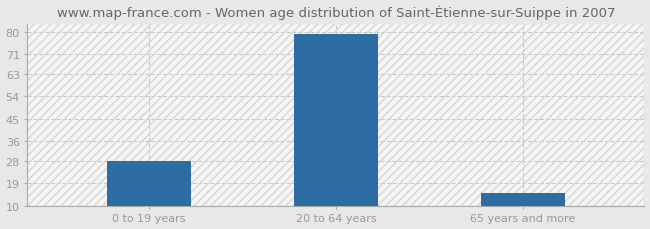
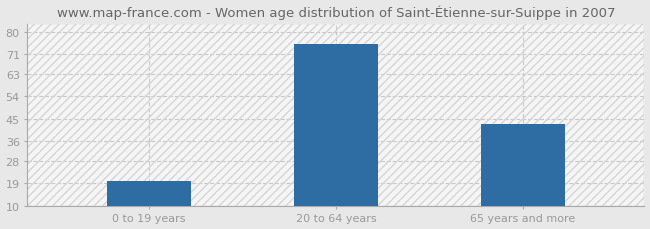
0 to 19 years: 28 -> 20
20 to 64 years: 79 -> 75
65 years and more: 15 -> 43
